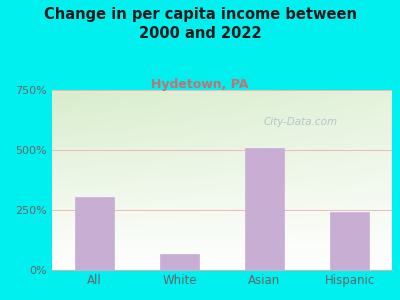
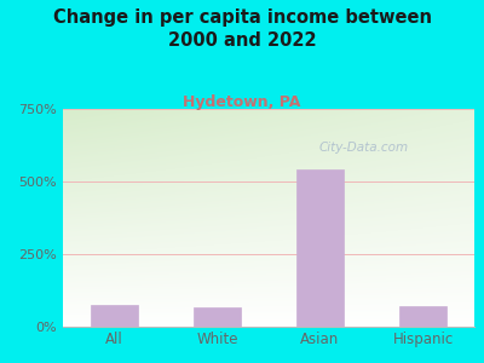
All: 305% -> 75%
Asian: 510% -> 540%
Hispanic: 240% -> 70%
